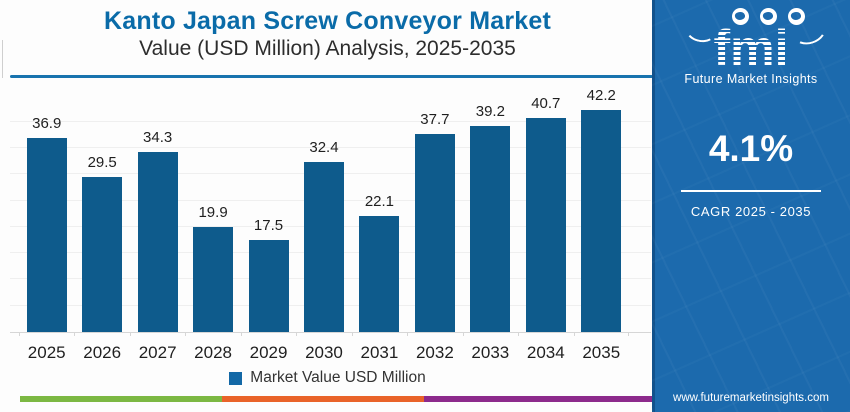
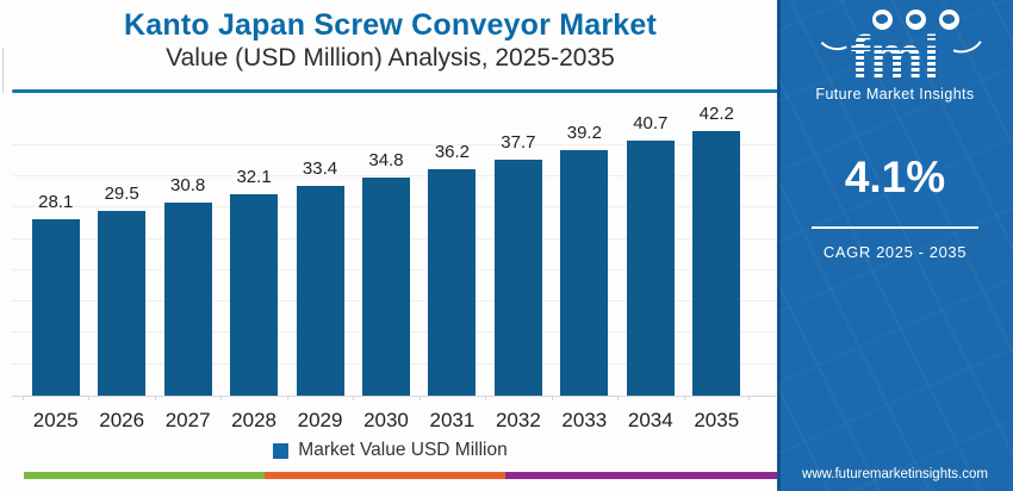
2025: 36.9 -> 28.1
2027: 34.3 -> 30.8
2028: 19.9 -> 32.1
2029: 17.5 -> 33.4
2030: 32.4 -> 34.8
2031: 22.1 -> 36.2
